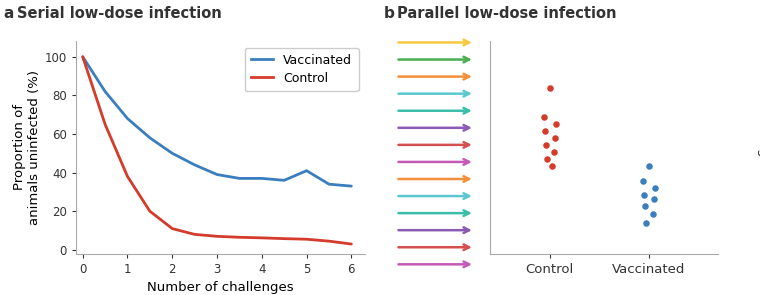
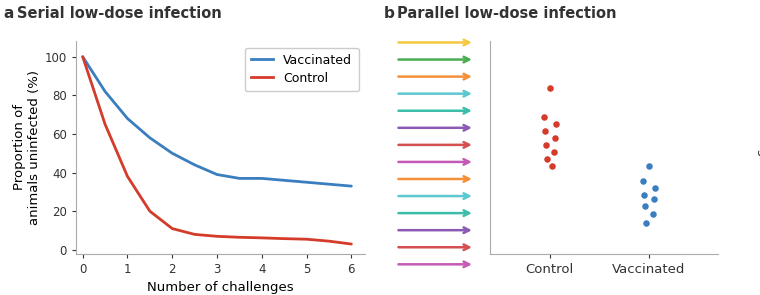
Vaccinated/5: 41 -> 35
